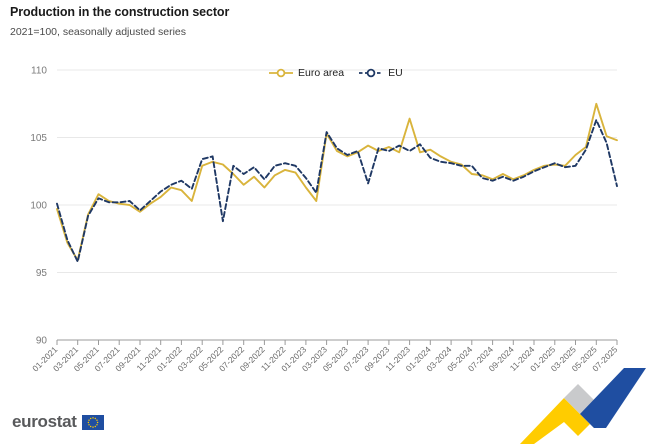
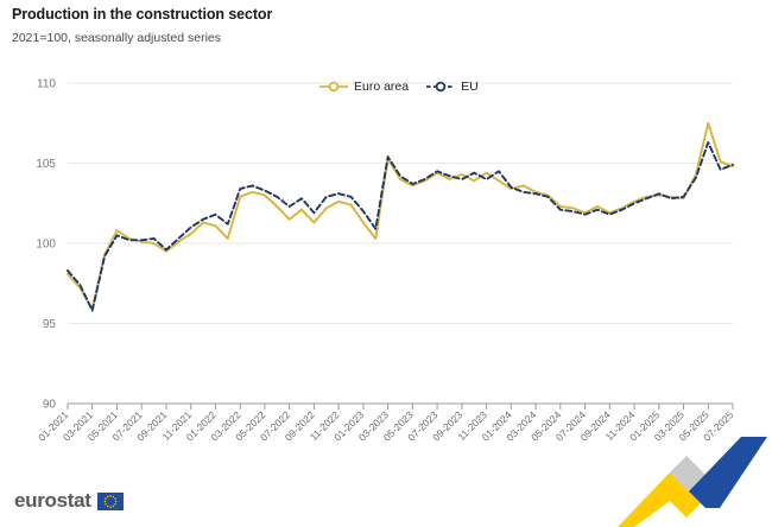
Euro area/01-2021: 99.7 -> 98.1
EU/01-2021: 100.1 -> 98.3
EU/05-2022: 98.8 -> 103.3
EU/07-2023: 101.6 -> 104.5
Euro area/11-2023: 106.4 -> 104.4
Euro area/01-2024: 104.1 -> 103.4
EU/05-2024: 102.9 -> 102.1
Euro area/03-2025: 103.7 -> 102.8
EU/07-2025: 101.4 -> 104.9
